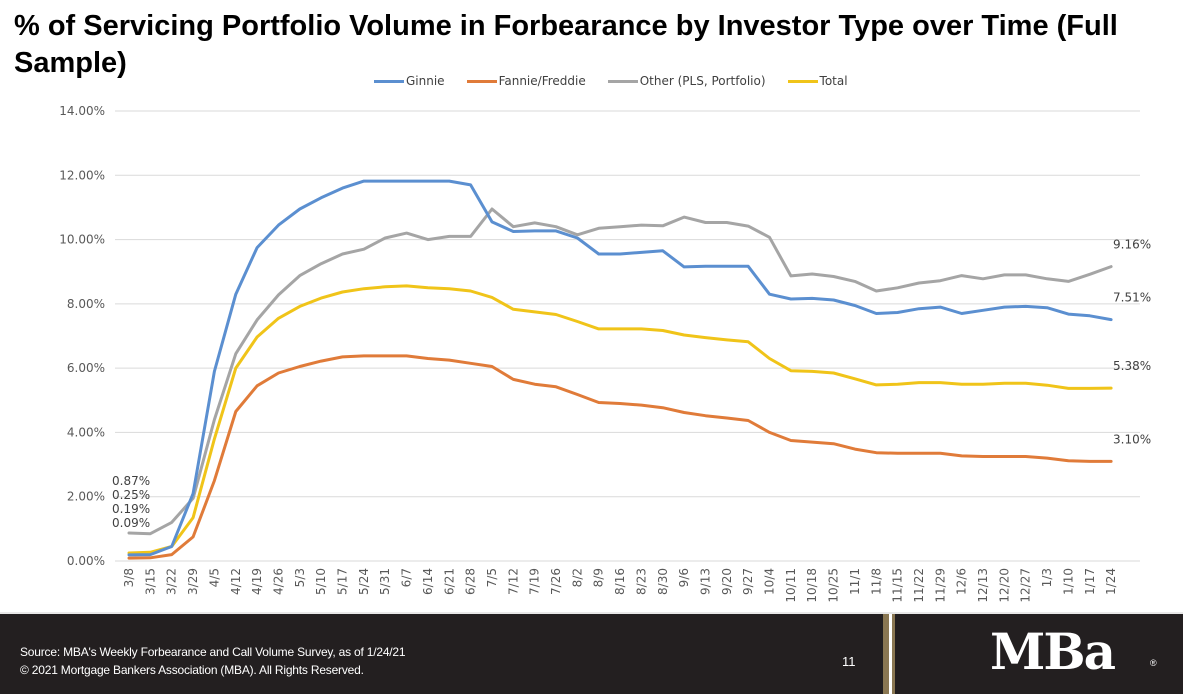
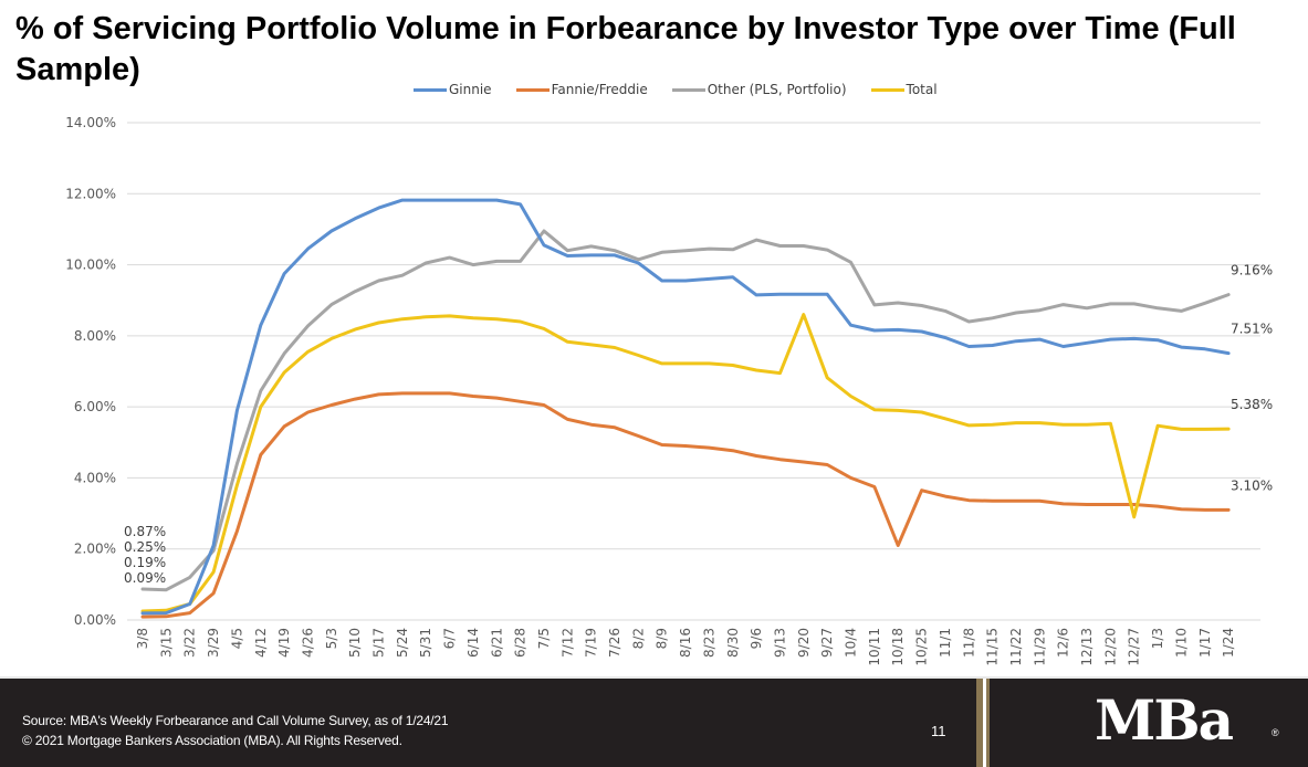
Total/9/20: 6.9% -> 8.6%
Fannie/Freddie/10/18: 3.7% -> 2.1%
Total/12/27: 5.5% -> 2.9%
